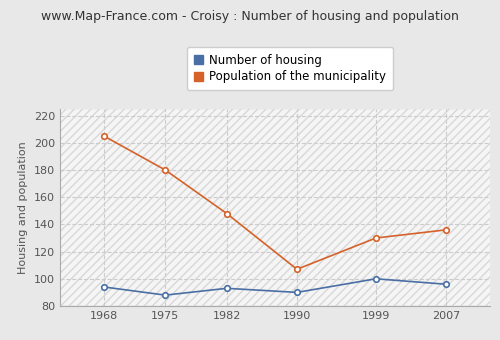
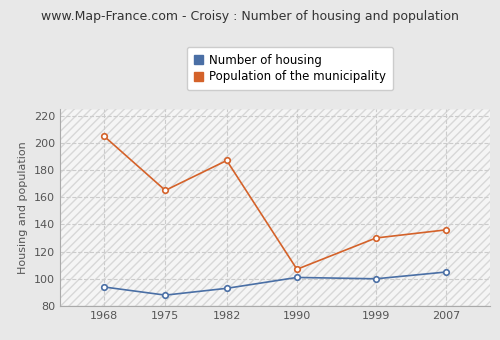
Population of the municipality/1975: 180 -> 165
Population of the municipality/1982: 148 -> 187
Number of housing/1990: 90 -> 101
Number of housing/2007: 96 -> 105
